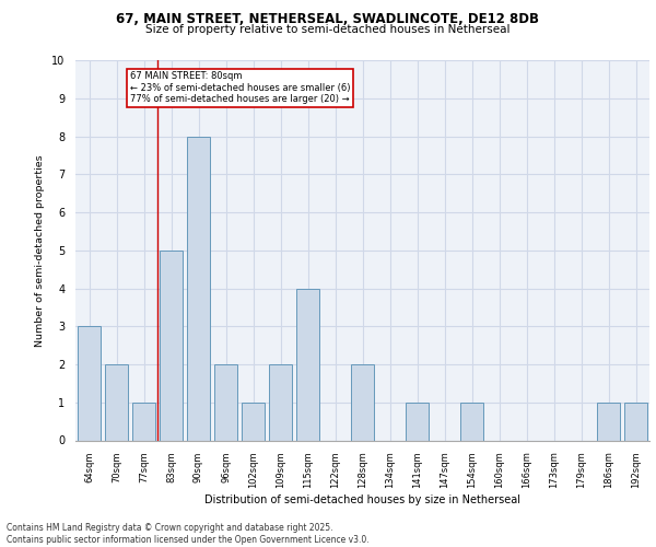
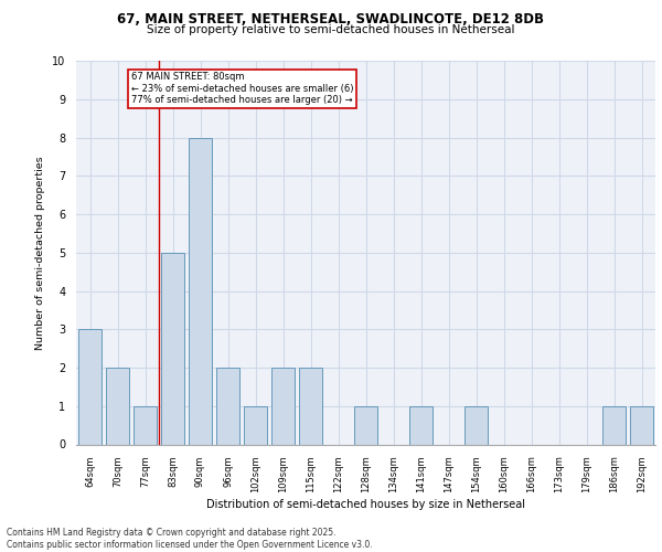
115sqm: 4 -> 2
128sqm: 2 -> 1
